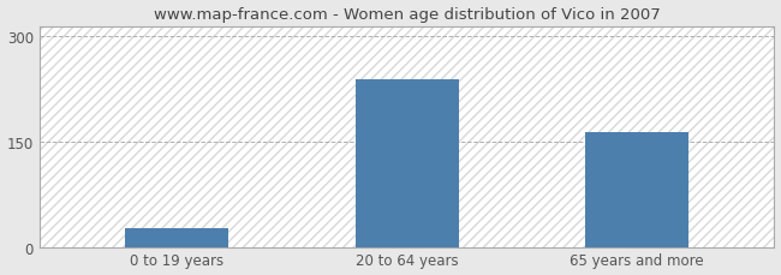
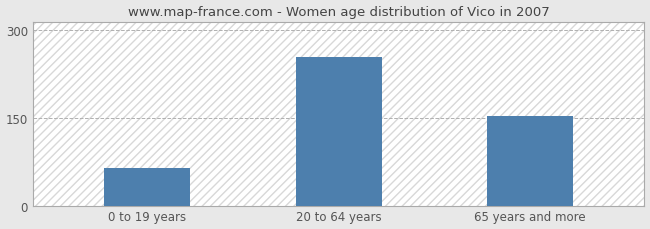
0 to 19 years: 26 -> 65
20 to 64 years: 238 -> 255
65 years and more: 164 -> 153
